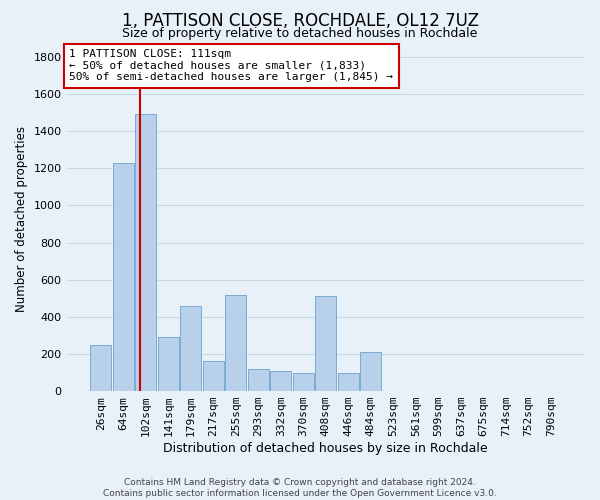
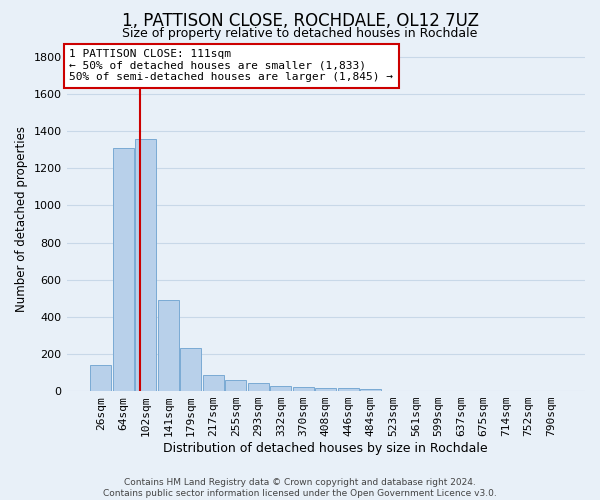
26sqm: 250 -> 140
64sqm: 1230 -> 1310
102sqm: 1490 -> 1360
141sqm: 290 -> 490
179sqm: 460 -> 230
217sqm: 160 -> 80
255sqm: 520 -> 60
293sqm: 120 -> 40
332sqm: 110 -> 20
370sqm: 100 -> 20
408sqm: 510 -> 20
446sqm: 100 -> 20
484sqm: 210 -> 10
